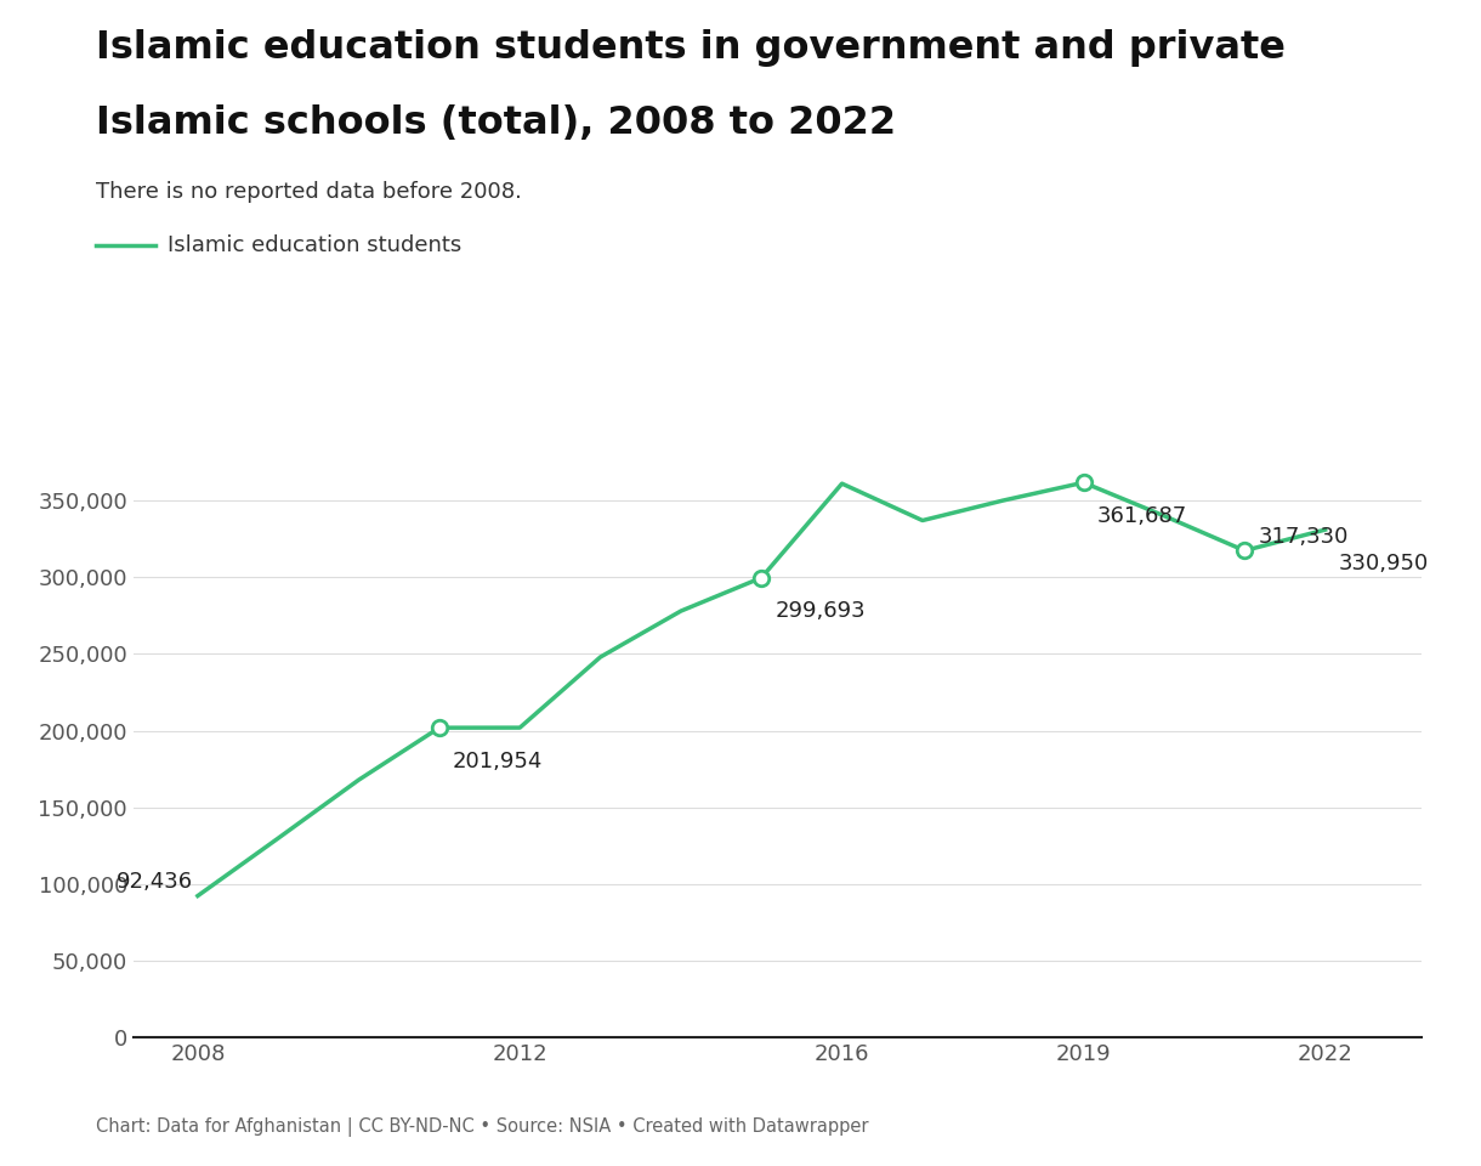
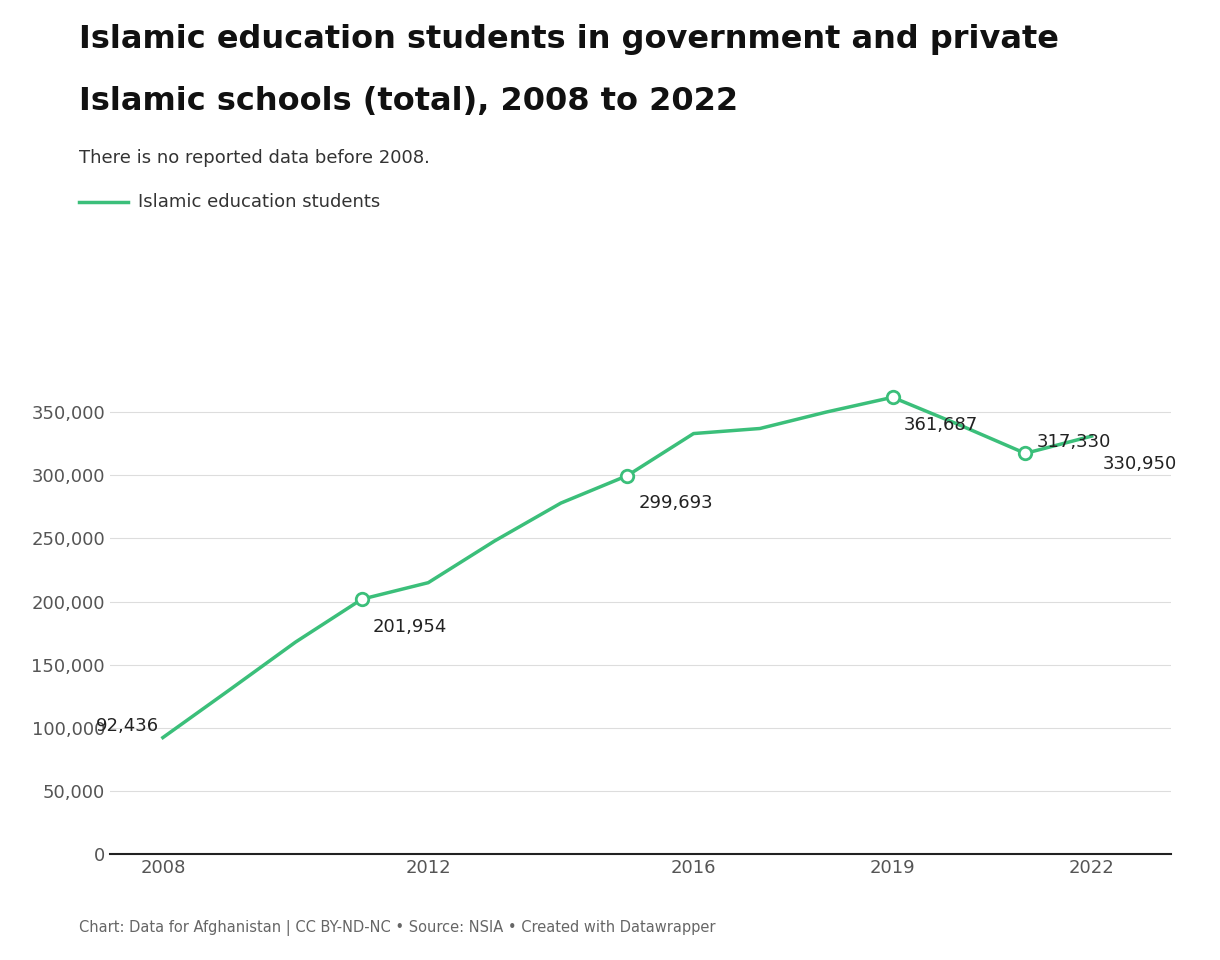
2012: 202,000 -> 215,000
2016: 361,000 -> 333,000
